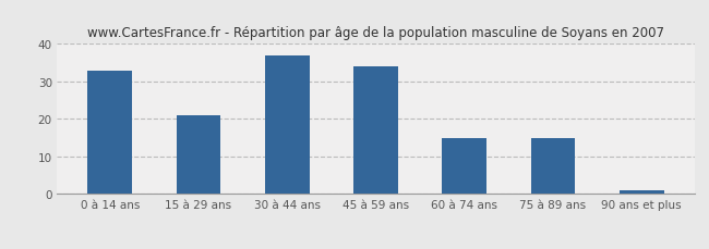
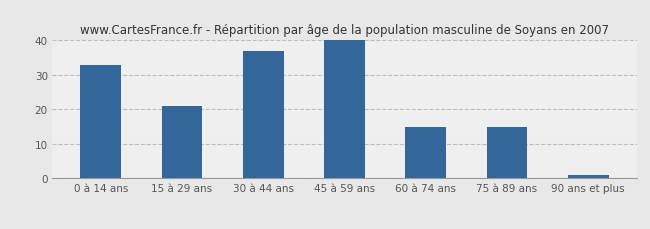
45 à 59 ans: 34 -> 40
